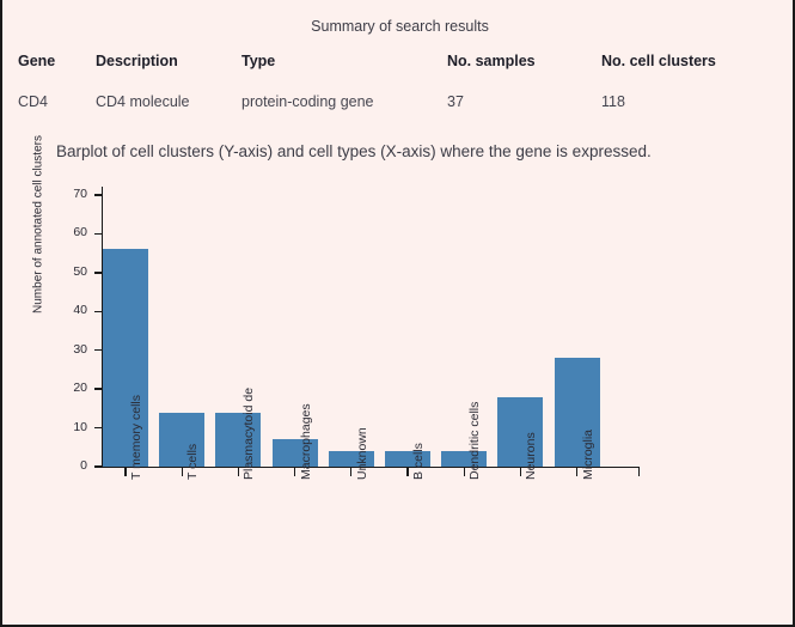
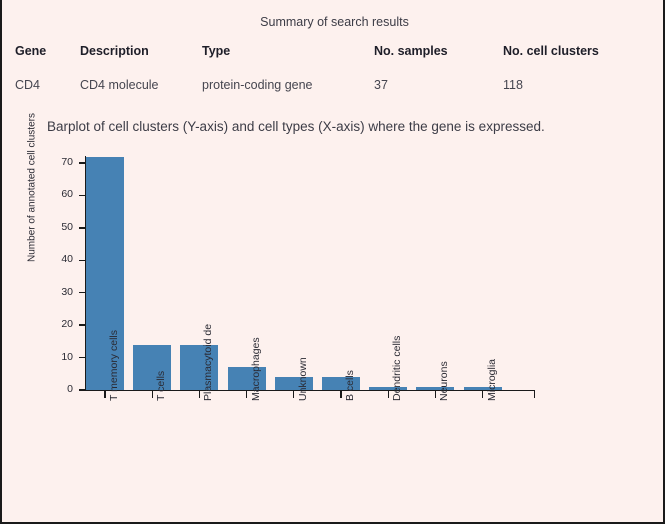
T memory cells: 56 -> 72
Dendritic cells: 4 -> 1
Neurons: 18 -> 1
Microglia: 28 -> 1
